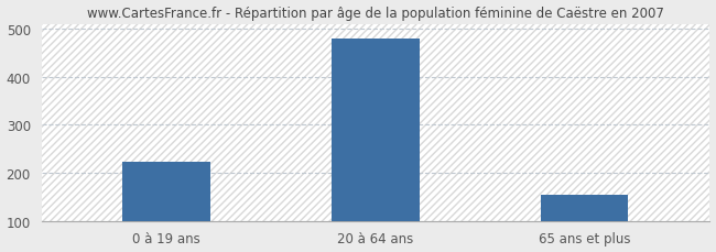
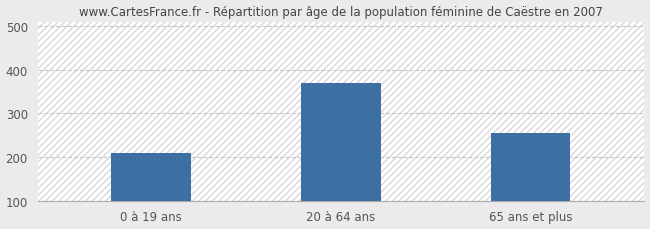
0 à 19 ans: 224 -> 210
20 à 64 ans: 479 -> 370
65 ans et plus: 155 -> 255
